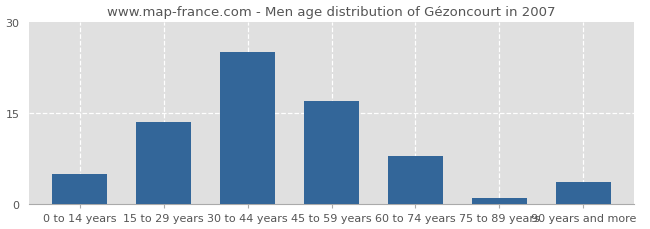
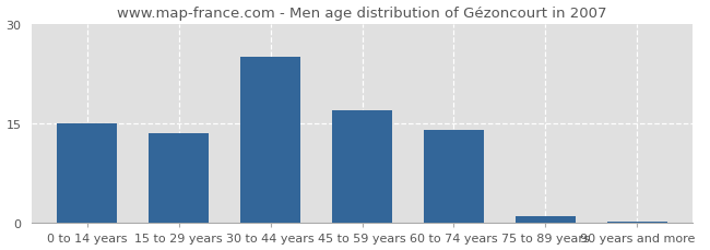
0 to 14 years: 5.0 -> 15.0
60 to 74 years: 8.0 -> 14.0
90 years and more: 3.6 -> 0.2
